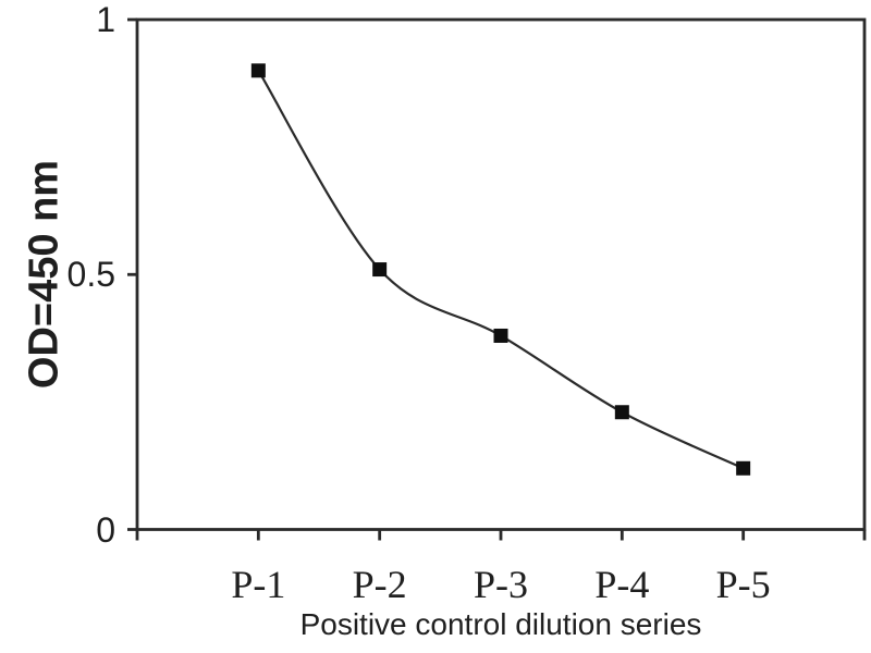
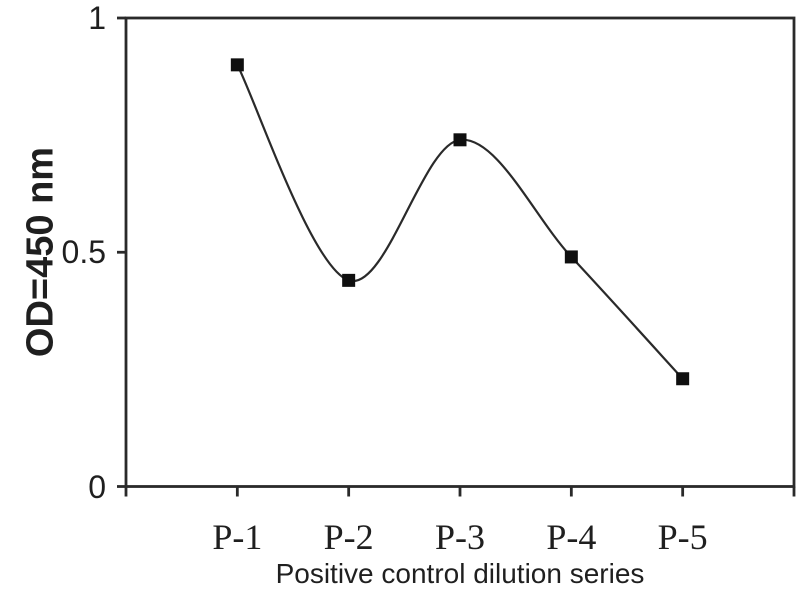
P-2: 0.51 -> 0.44
P-3: 0.38 -> 0.74
P-4: 0.23 -> 0.49
P-5: 0.12 -> 0.23
